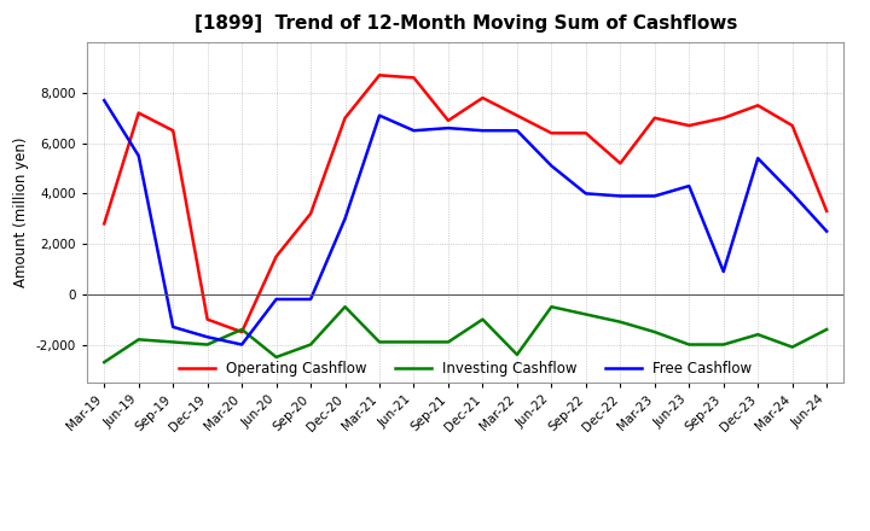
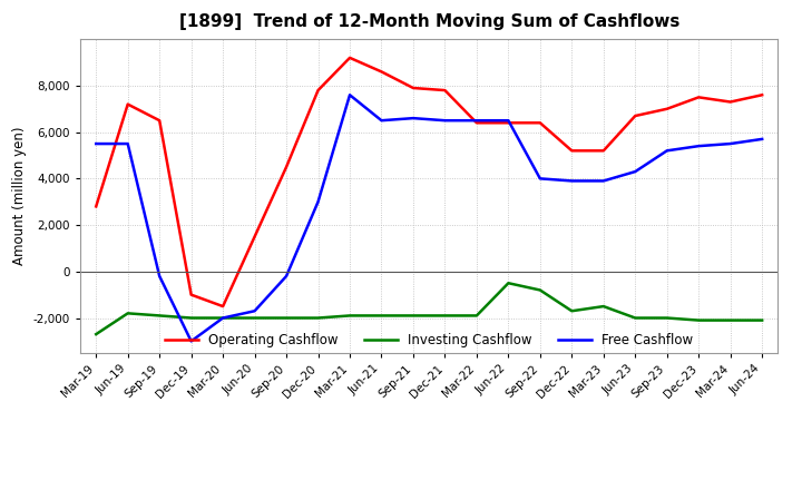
Free Cashflow/Mar-19: 7,700 -> 5,500
Free Cashflow/Sep-19: -1,300 -> -200
Free Cashflow/Dec-19: -1,700 -> -3,000
Investing Cashflow/Mar-20: -1,400 -> -2,000
Investing Cashflow/Jun-20: -2,500 -> -2,000
Free Cashflow/Jun-20: -200 -> -1,700
Operating Cashflow/Sep-20: 3,200 -> 4,500
Operating Cashflow/Dec-20: 7,000 -> 7,800
Investing Cashflow/Dec-20: -500 -> -2,000
Operating Cashflow/Mar-21: 8,700 -> 9,200
Free Cashflow/Mar-21: 7,100 -> 7,600
Operating Cashflow/Sep-21: 6,900 -> 7,900
Investing Cashflow/Dec-21: -1,000 -> -1,900
Operating Cashflow/Mar-22: 7,100 -> 6,400
Investing Cashflow/Mar-22: -2,400 -> -1,900
Free Cashflow/Jun-22: 5,100 -> 6,500
Investing Cashflow/Dec-22: -1,100 -> -1,700
Operating Cashflow/Mar-23: 7,000 -> 5,200
Free Cashflow/Sep-23: 900 -> 5,200
Investing Cashflow/Dec-23: -1,600 -> -2,100
Operating Cashflow/Mar-24: 6,700 -> 7,300
Free Cashflow/Mar-24: 4,000 -> 5,500
Operating Cashflow/Jun-24: 3,300 -> 7,600
Investing Cashflow/Jun-24: -1,400 -> -2,100
Free Cashflow/Jun-24: 2,500 -> 5,700
